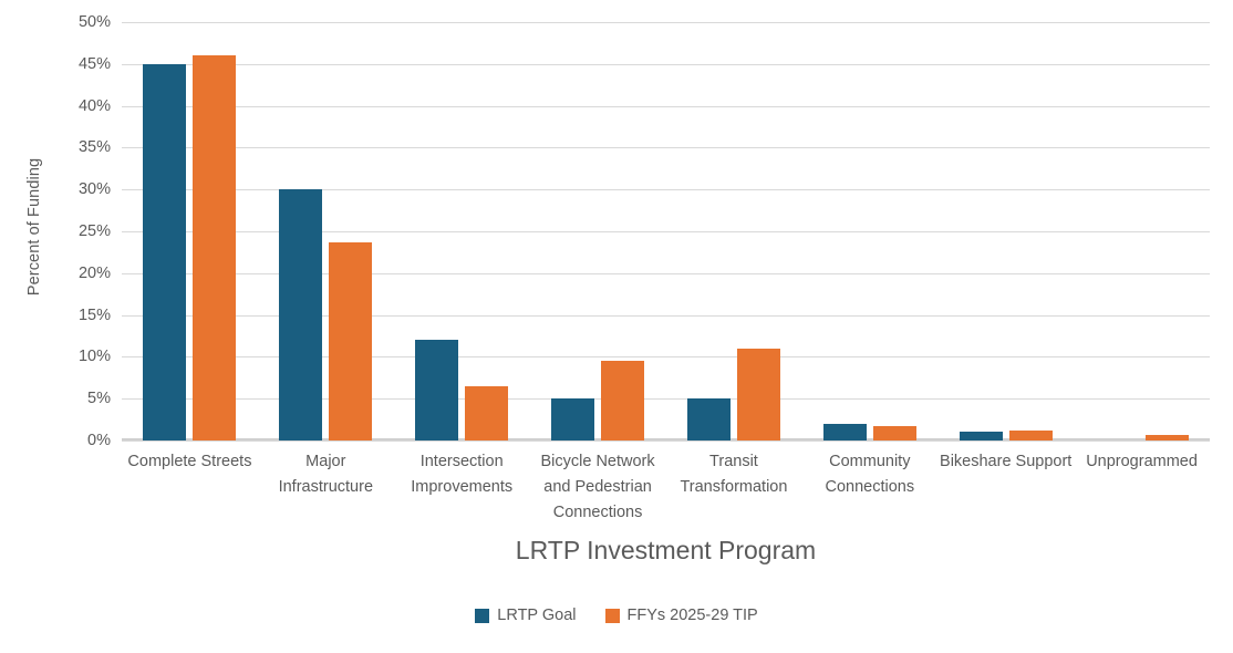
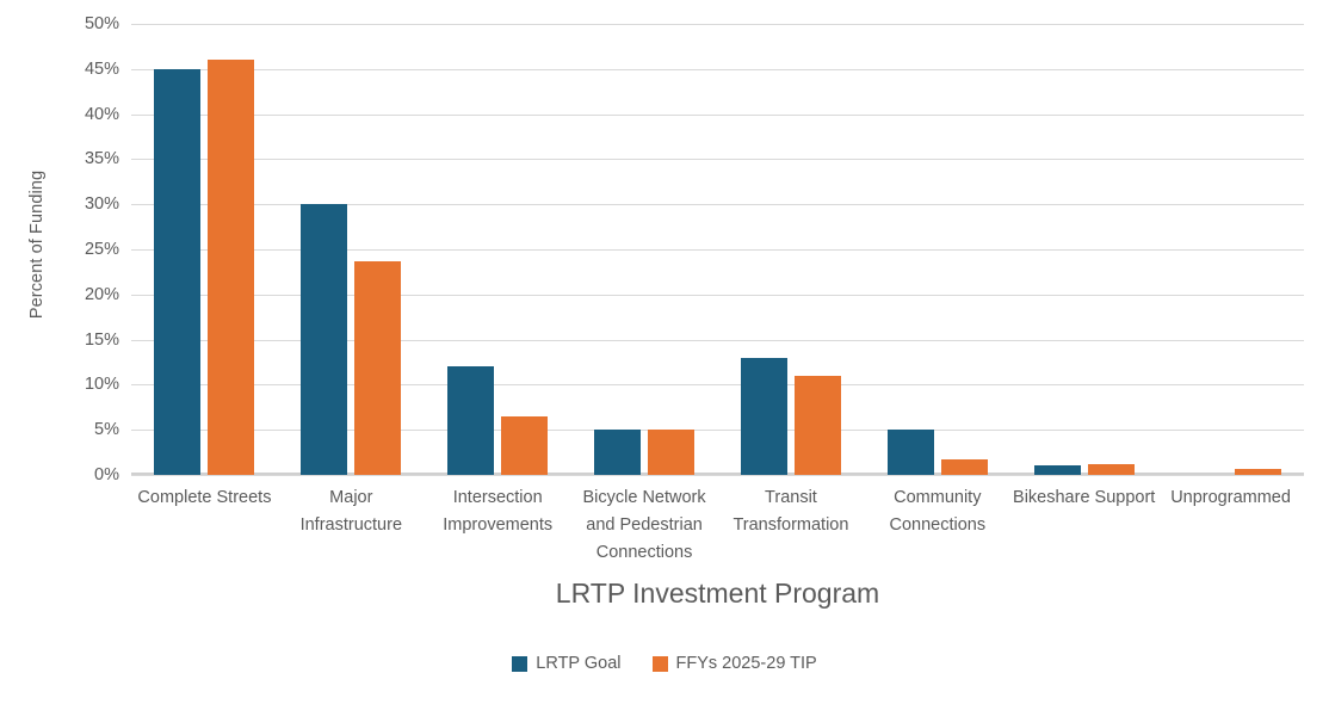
FFYs 2025-29 TIP/Bicycle Network and Pedestrian Connections: 10% -> 5%
LRTP Goal/Transit Transformation: 5% -> 13%
LRTP Goal/Community Connections: 2% -> 5%
